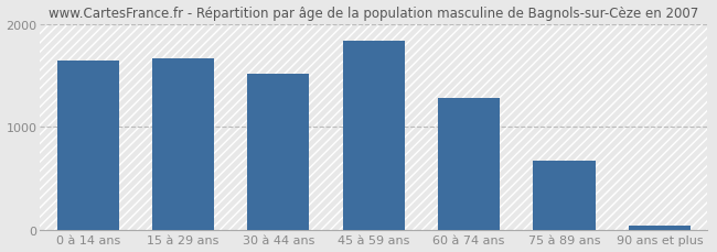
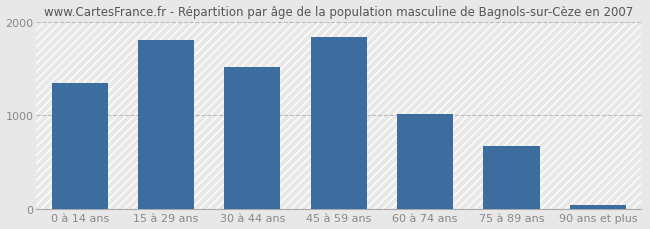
0 à 14 ans: 1640 -> 1340
15 à 29 ans: 1660 -> 1800
60 à 74 ans: 1280 -> 1020
